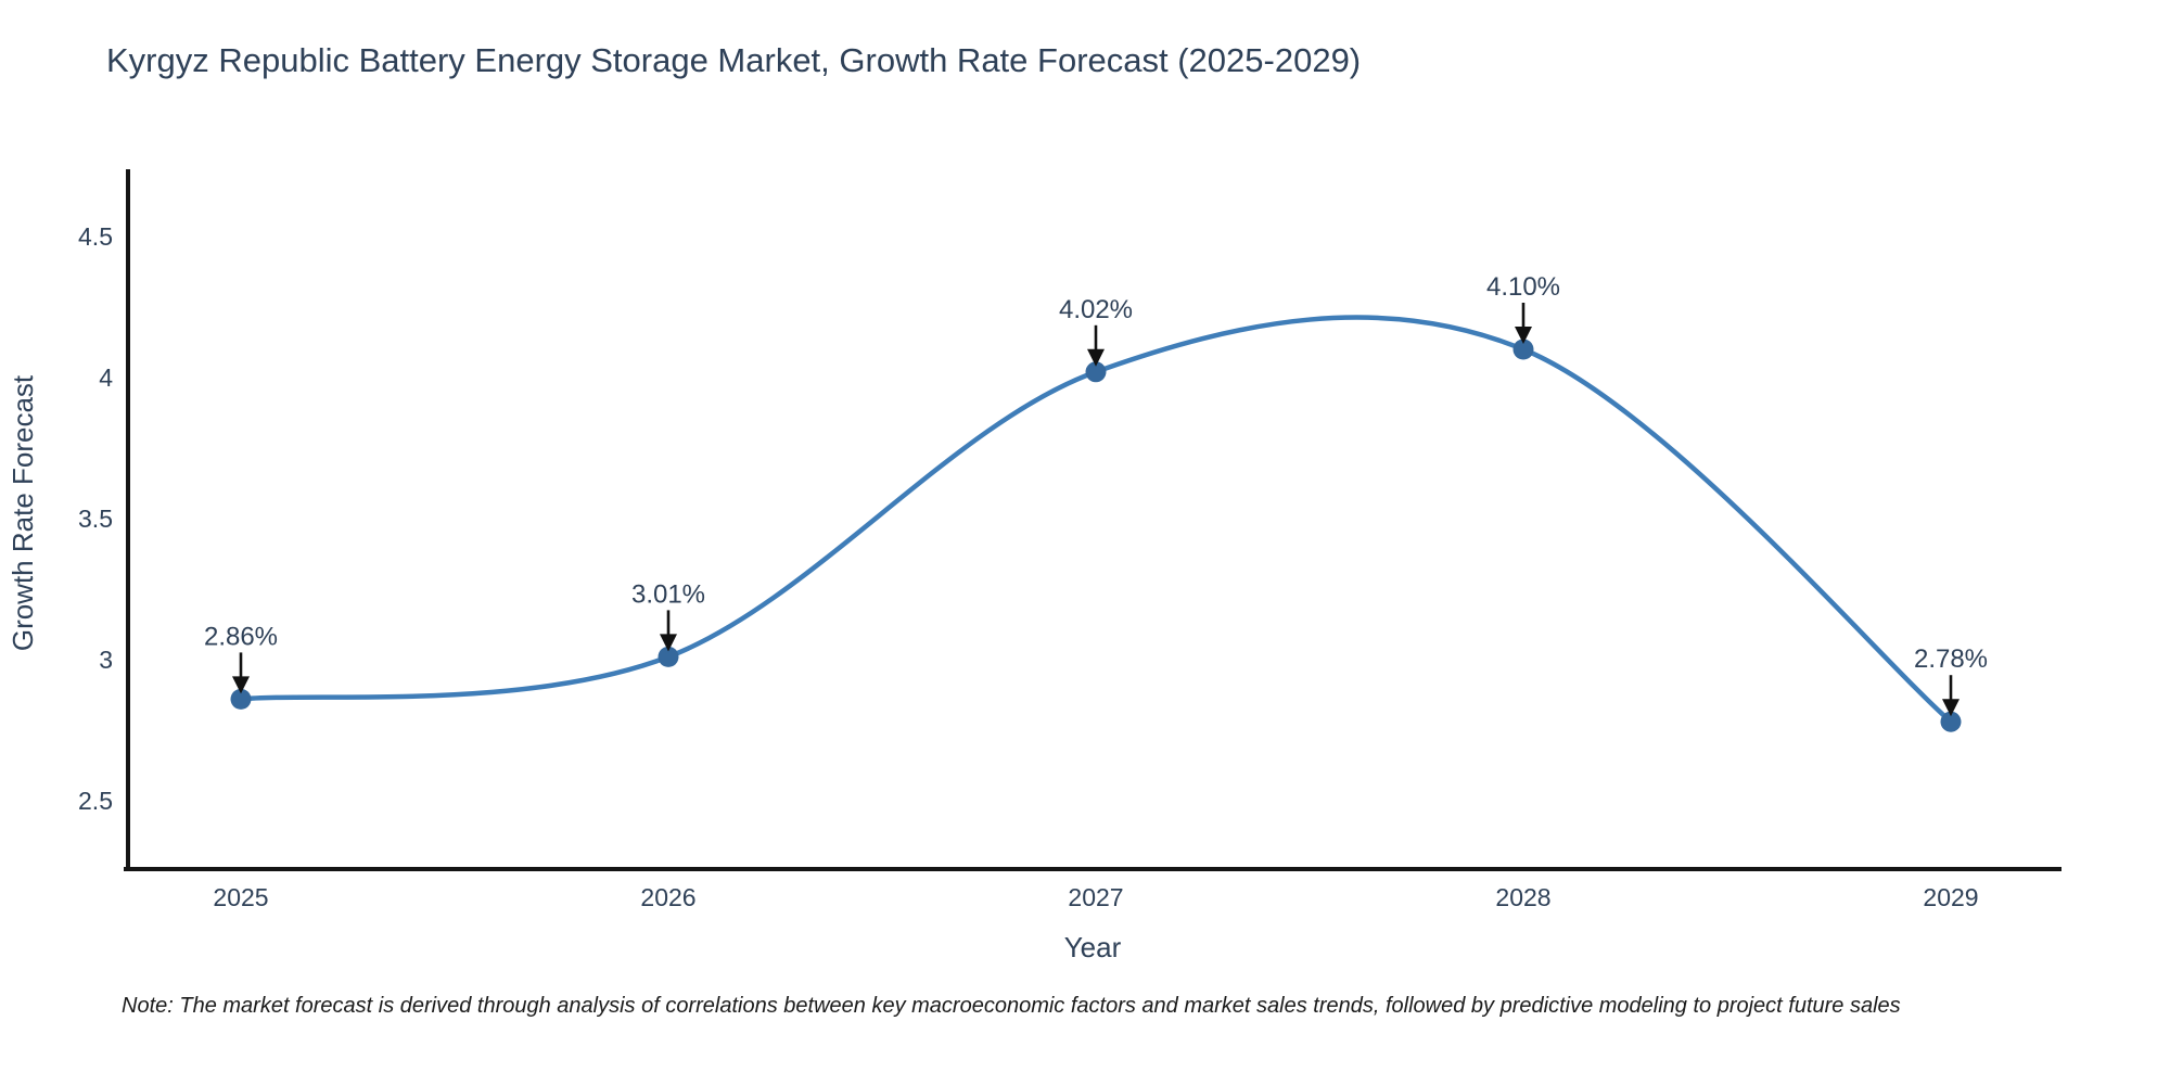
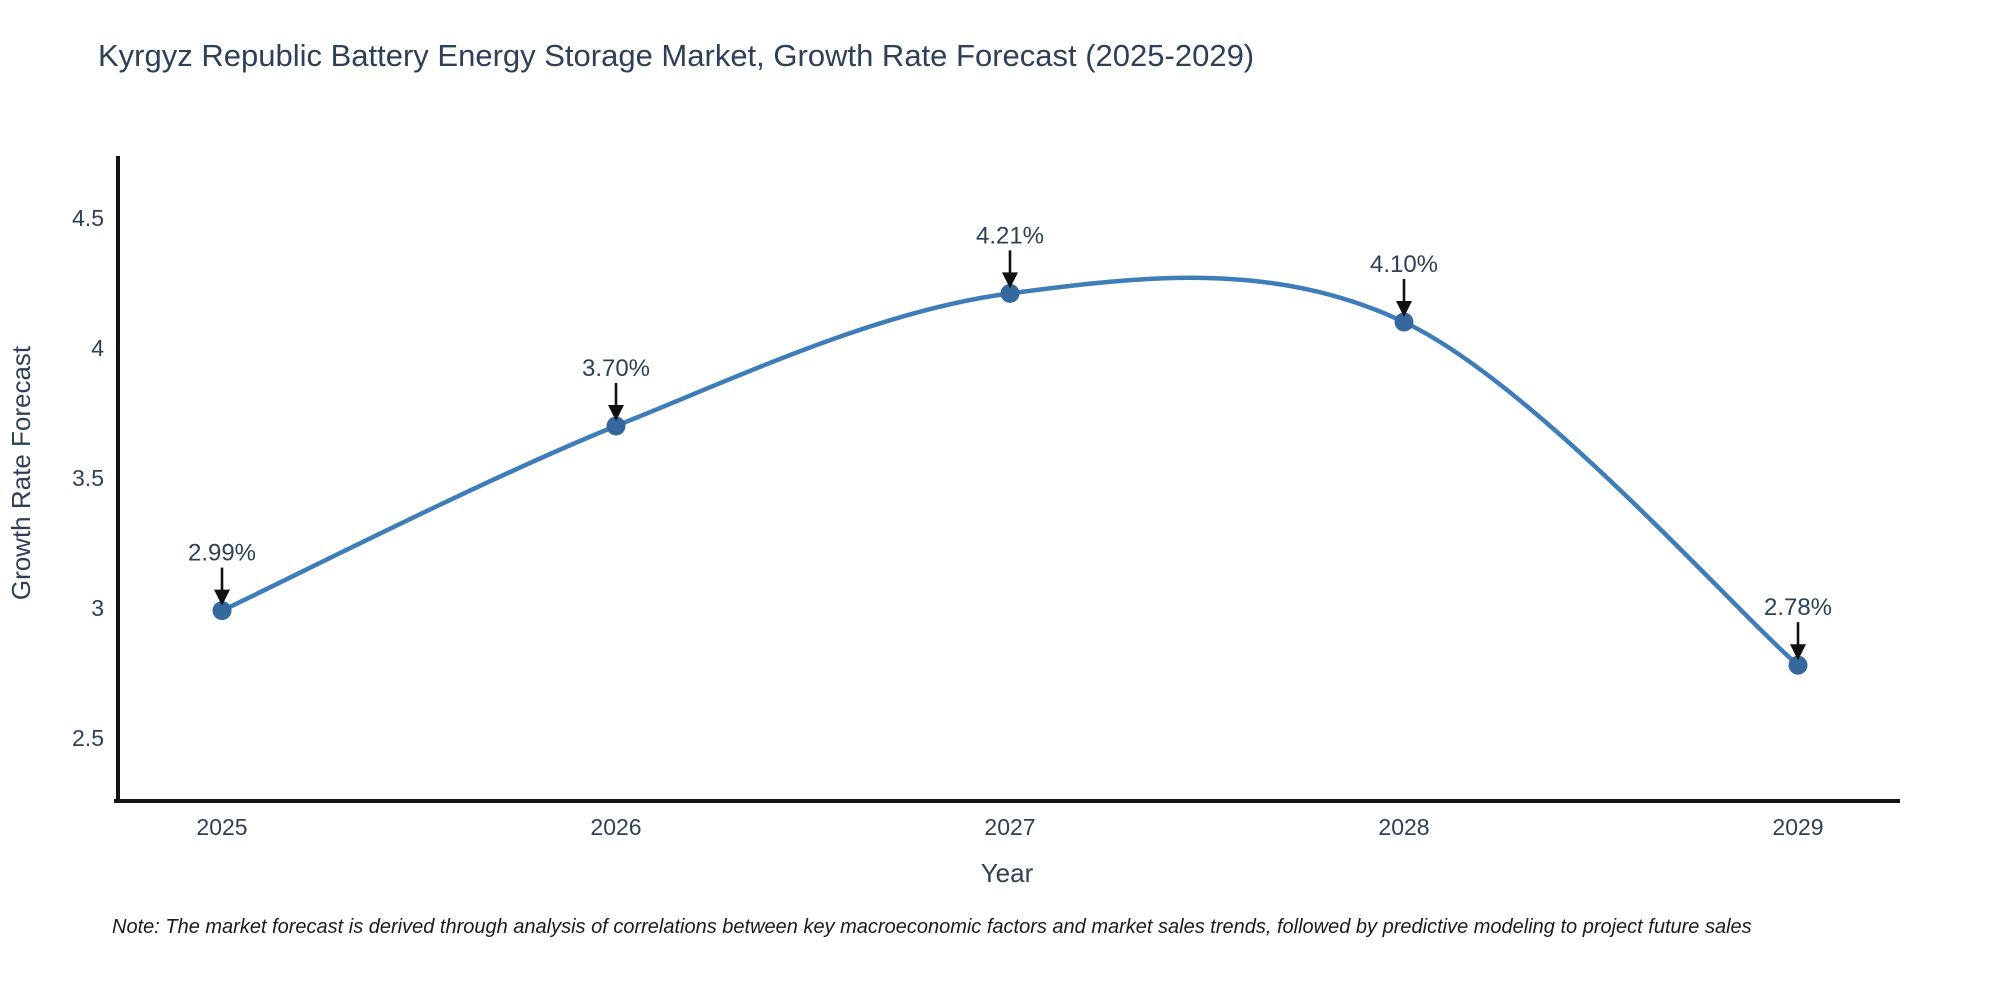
2025: 2.86% -> 2.99%
2026: 3.01% -> 3.70%
2027: 4.02% -> 4.21%
